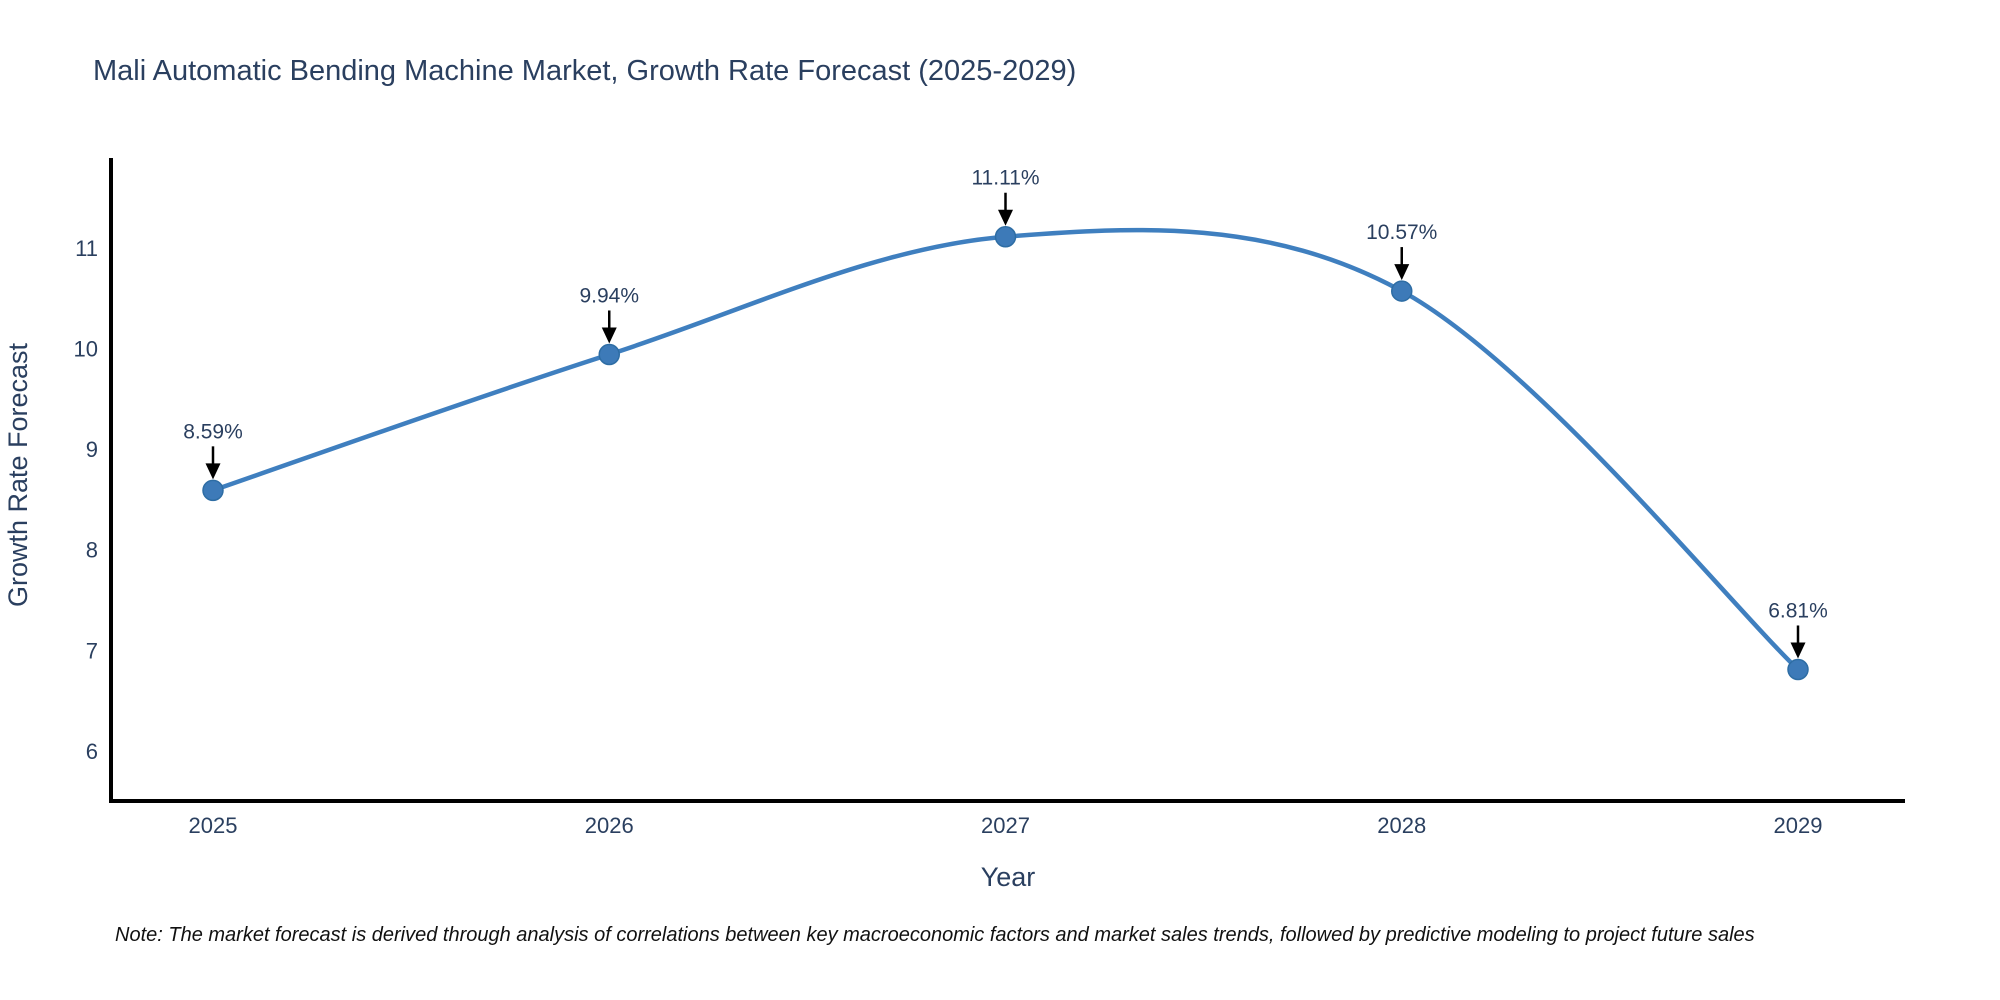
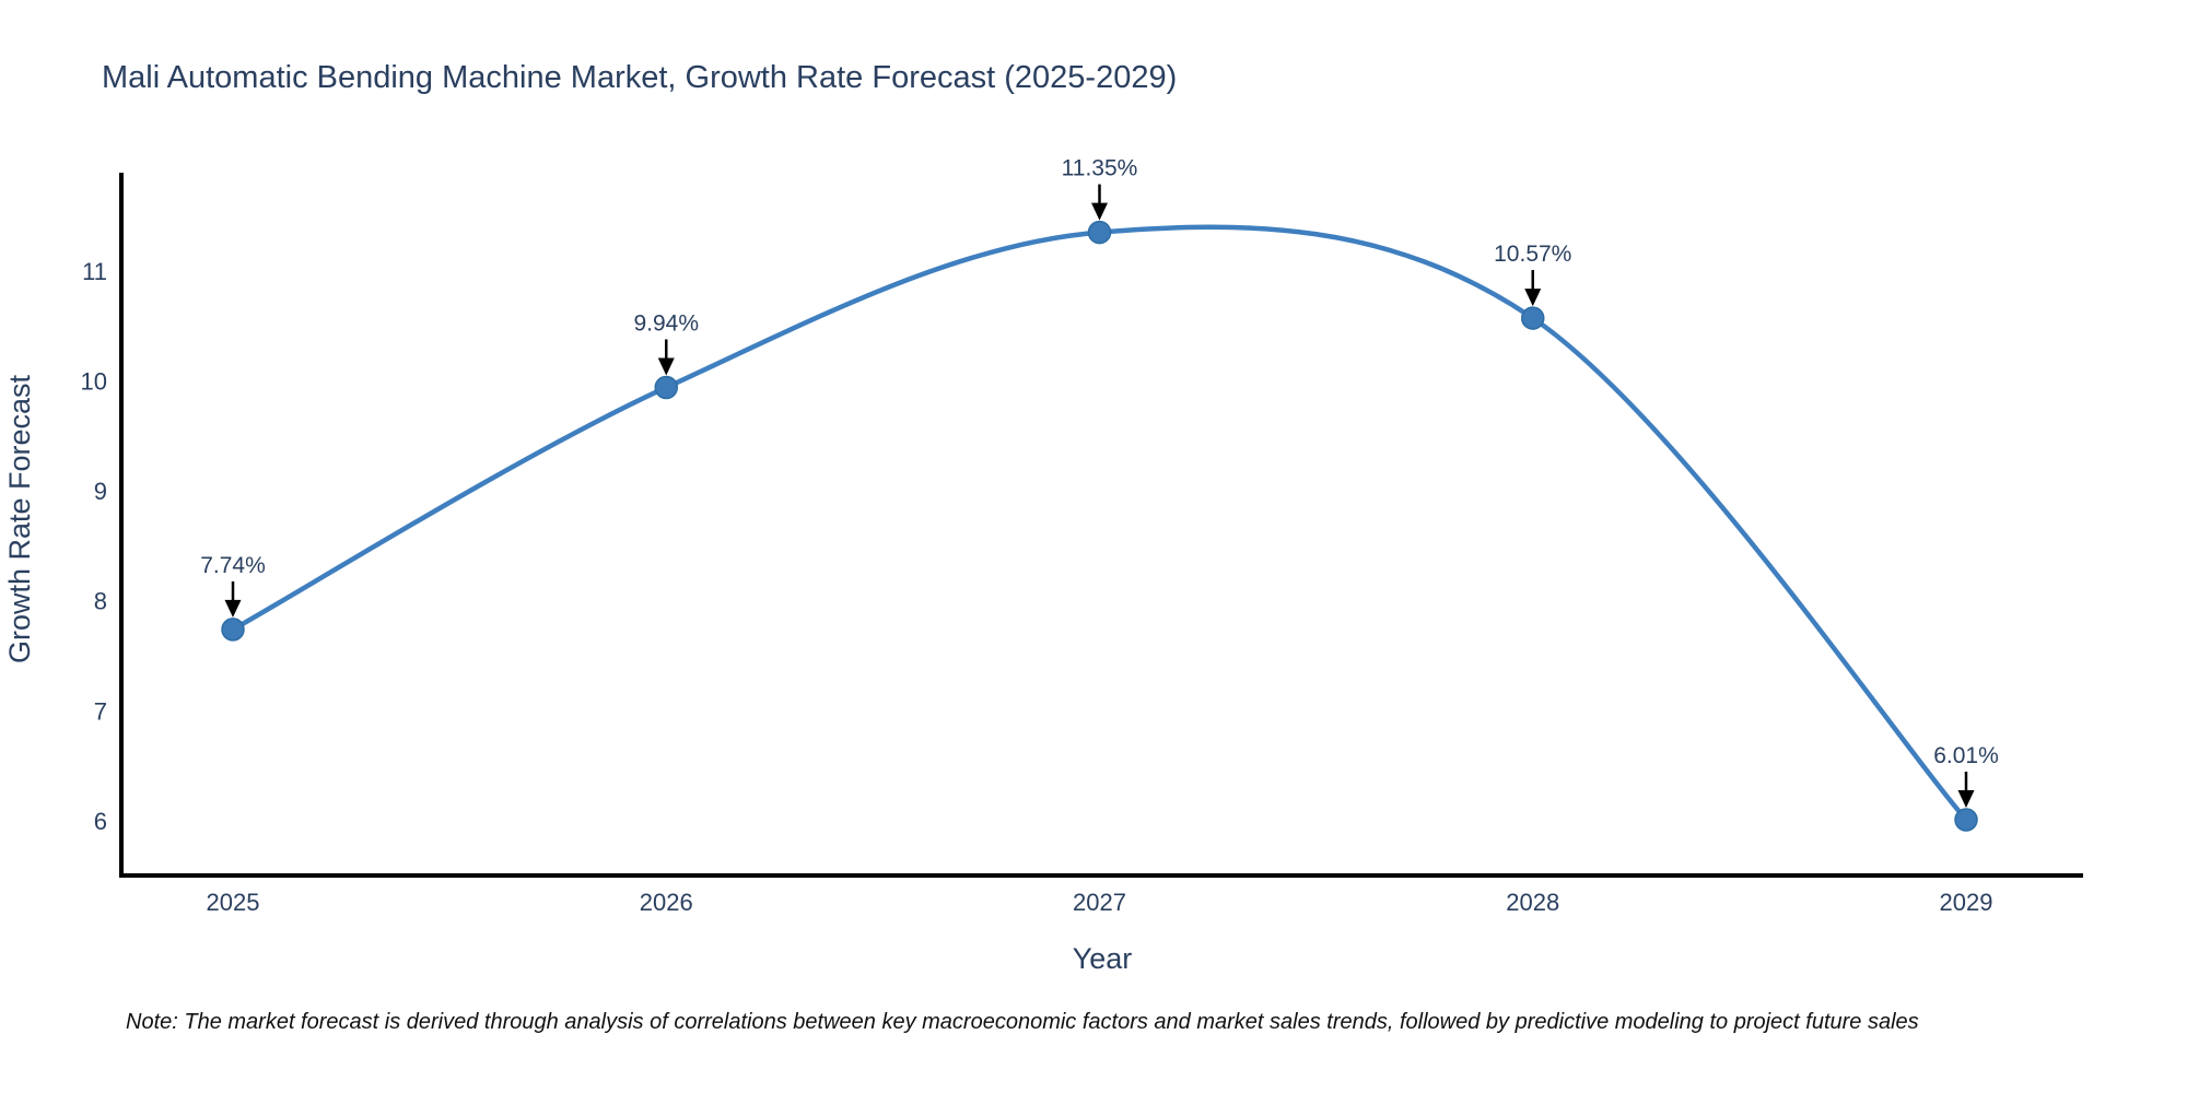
2025: 8.59% -> 7.74%
2027: 11.11% -> 11.35%
2029: 6.81% -> 6.01%
